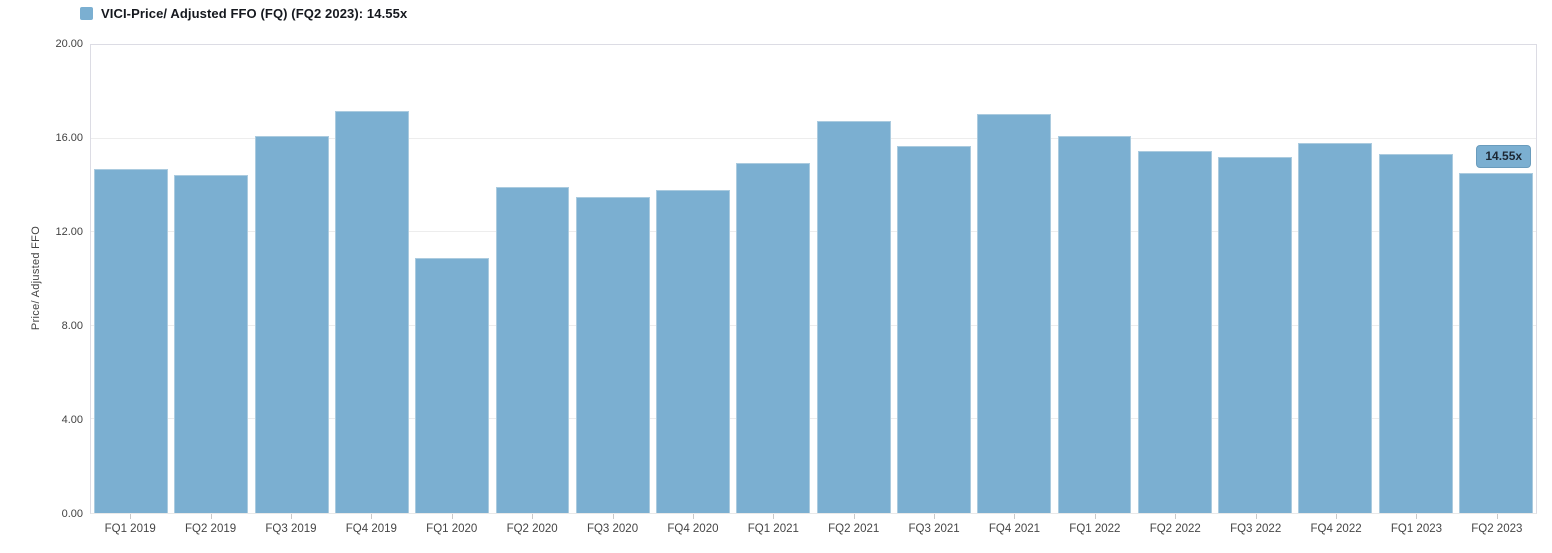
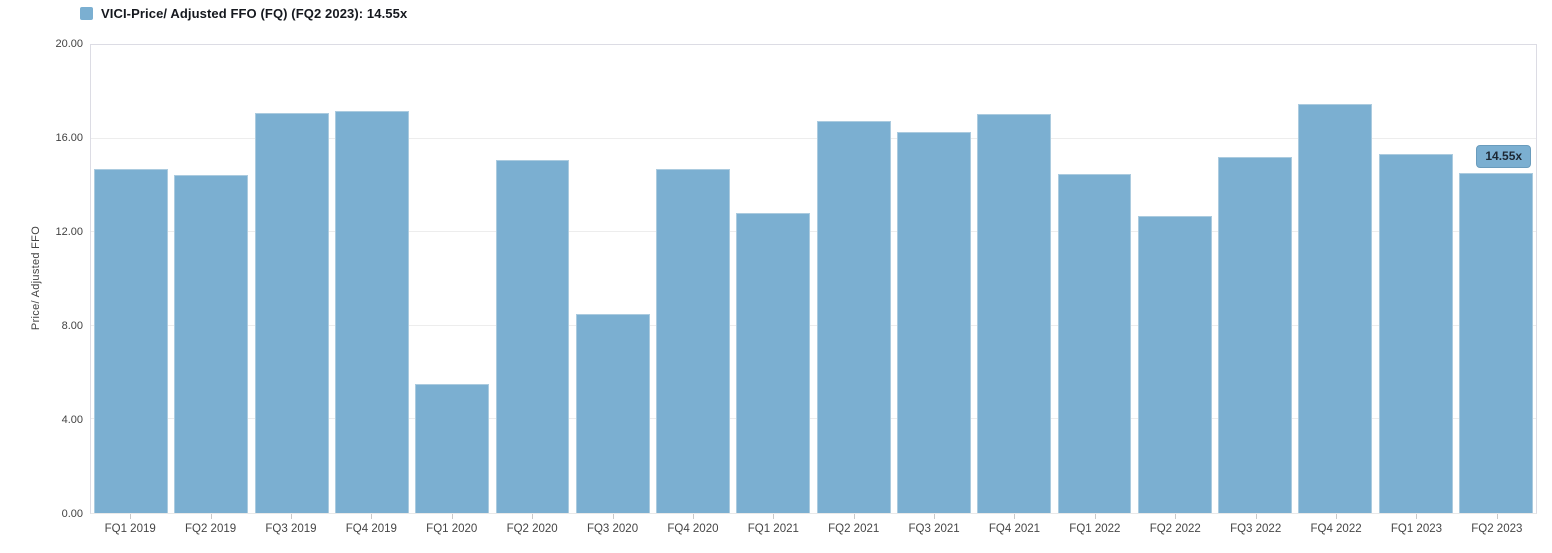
FQ3 2019: 16.1 -> 17.1
FQ1 2020: 10.9 -> 5.5
FQ2 2020: 13.9 -> 15.1
FQ3 2020: 13.5 -> 8.5
FQ4 2020: 13.8 -> 14.7
FQ1 2021: 14.9 -> 12.8
FQ3 2021: 15.7 -> 16.3
FQ1 2022: 16.1 -> 14.5
FQ2 2022: 15.4 -> 12.7
FQ4 2022: 15.8 -> 17.5
